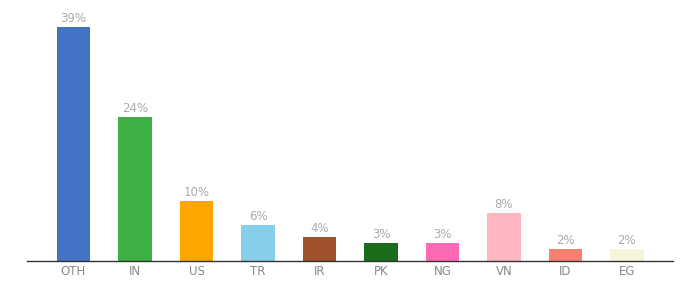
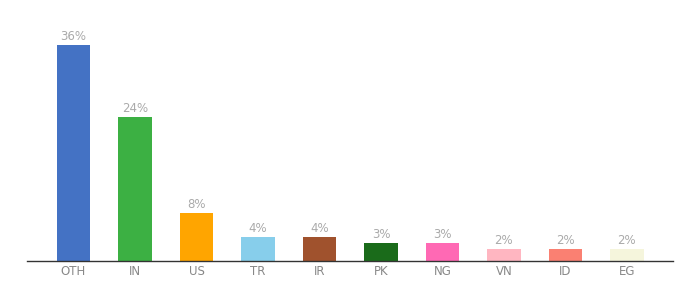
OTH: 39% -> 36%
US: 10% -> 8%
TR: 6% -> 4%
VN: 8% -> 2%
